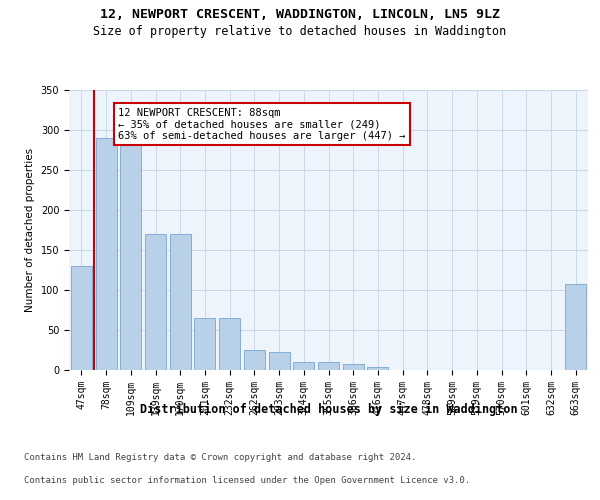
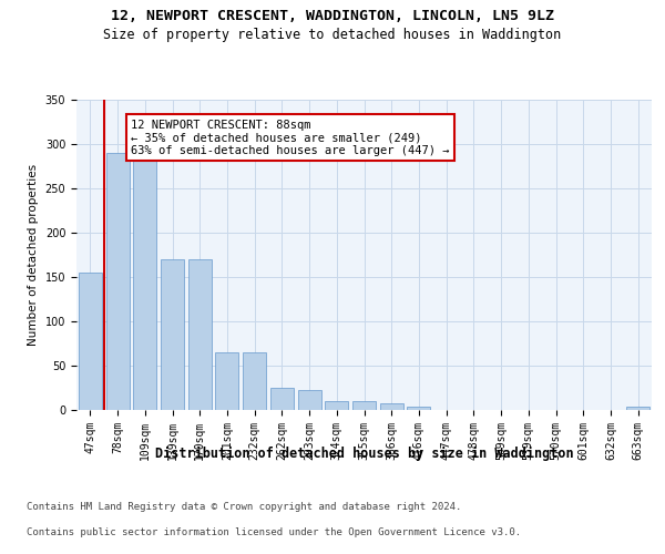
47sqm: 130 -> 155
663sqm: 108 -> 4
